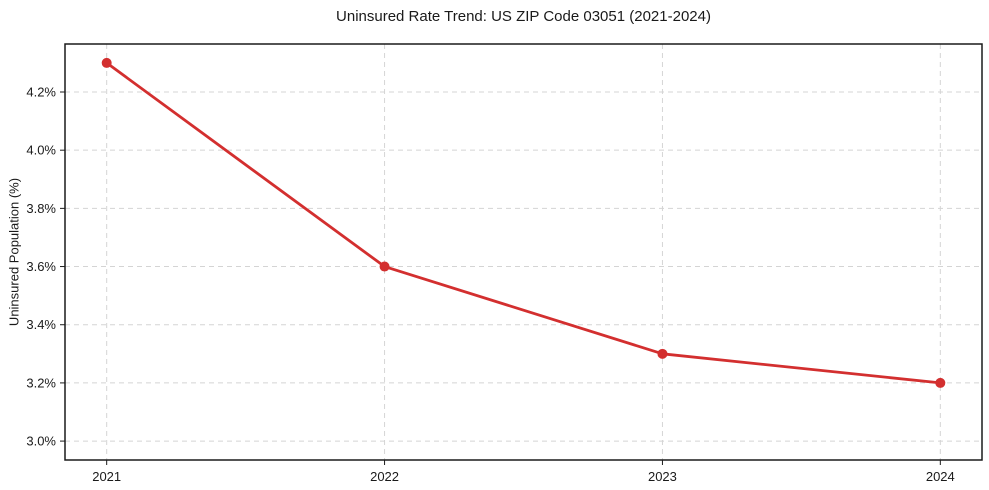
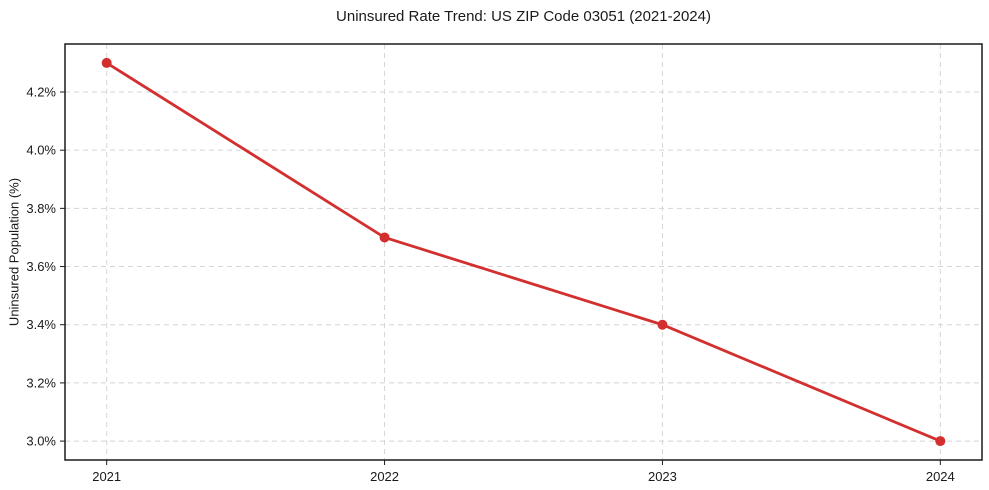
2022: 3.6% -> 3.7%
2023: 3.3% -> 3.4%
2024: 3.2% -> 3.0%
